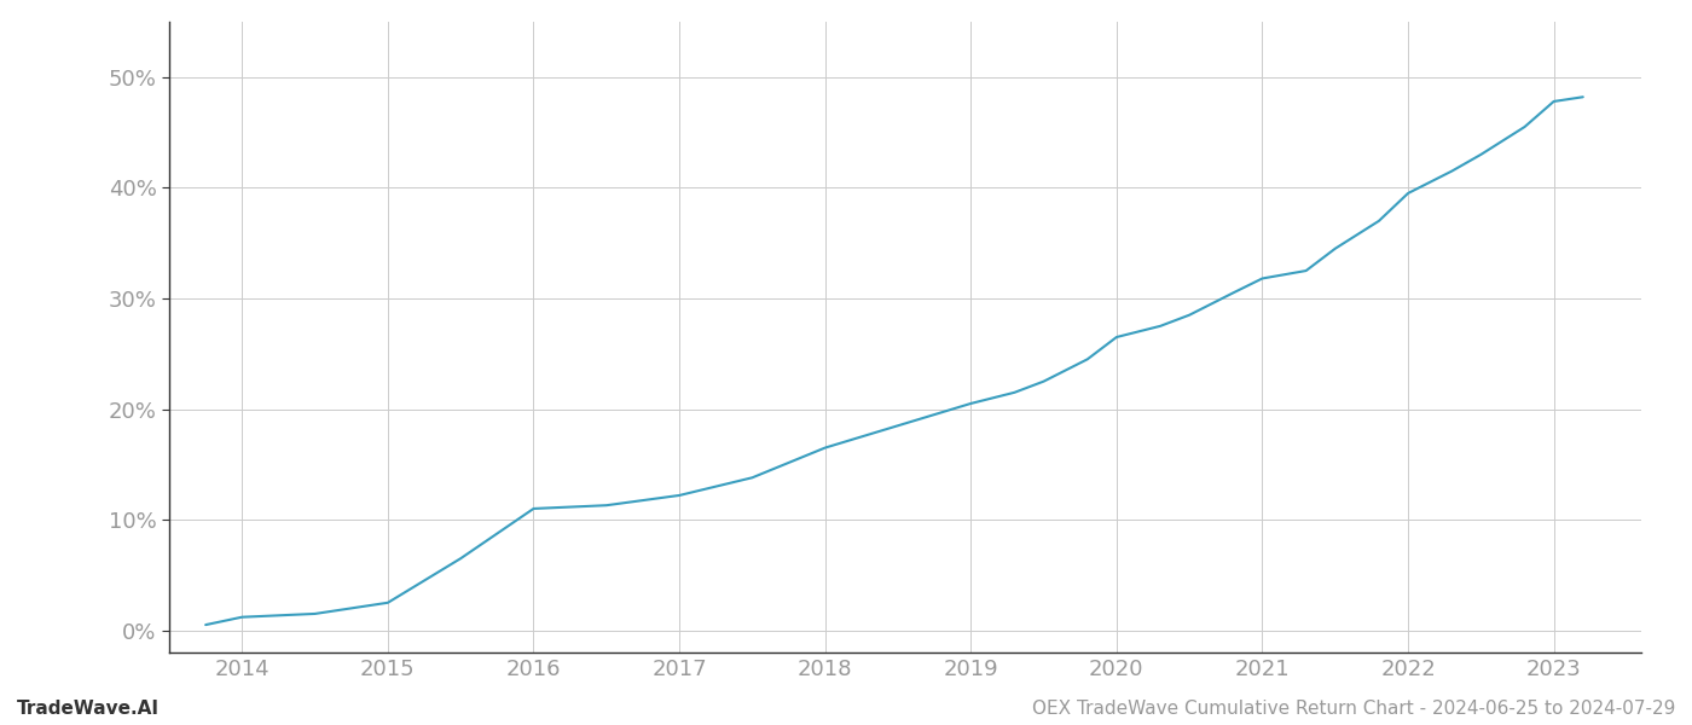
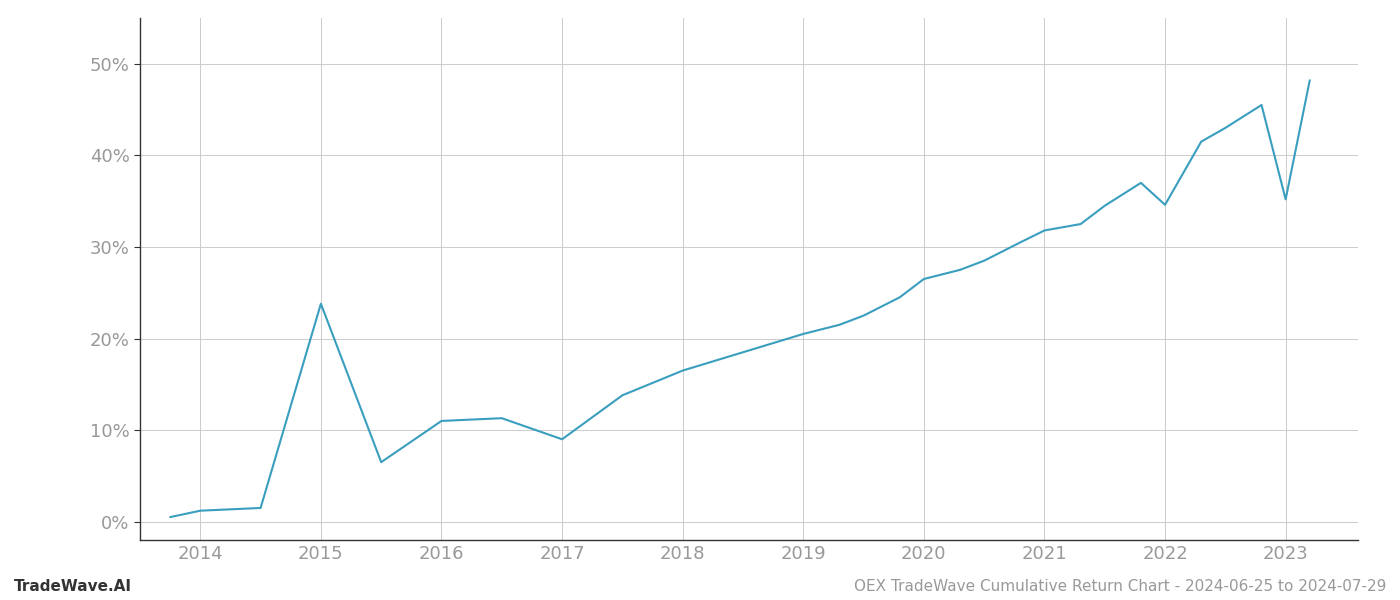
2015: 2.5% -> 23.8%
2017: 12.2% -> 9.0%
2022: 39.5% -> 34.6%
2023: 47.8% -> 35.2%
